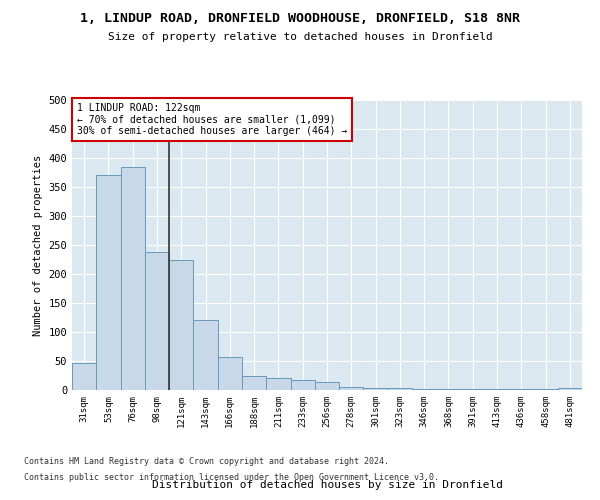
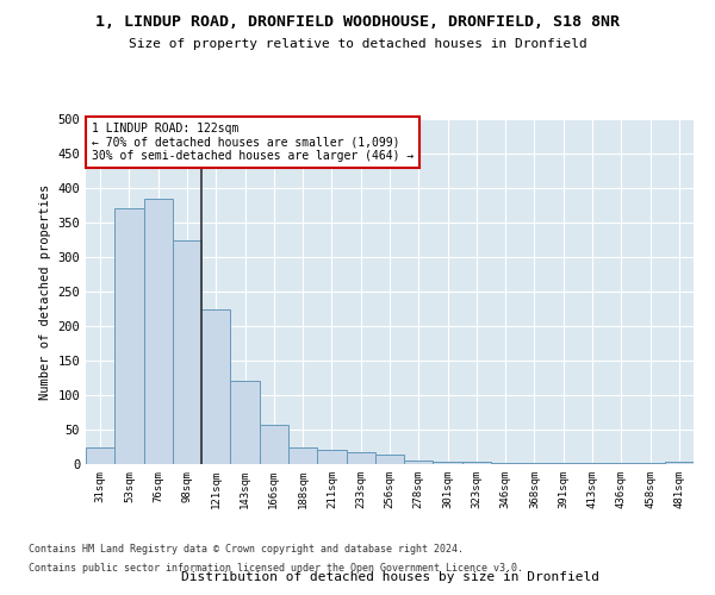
31sqm: 46 -> 25
98sqm: 238 -> 325
